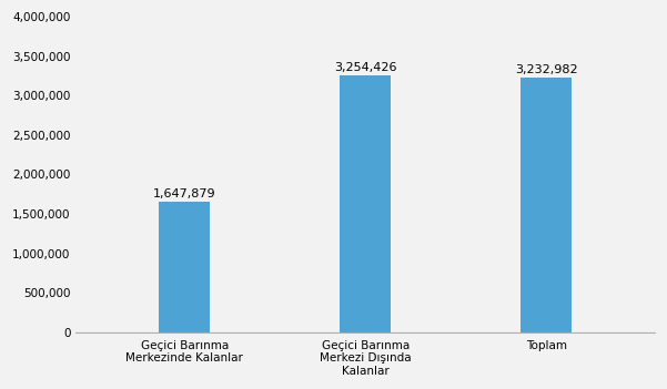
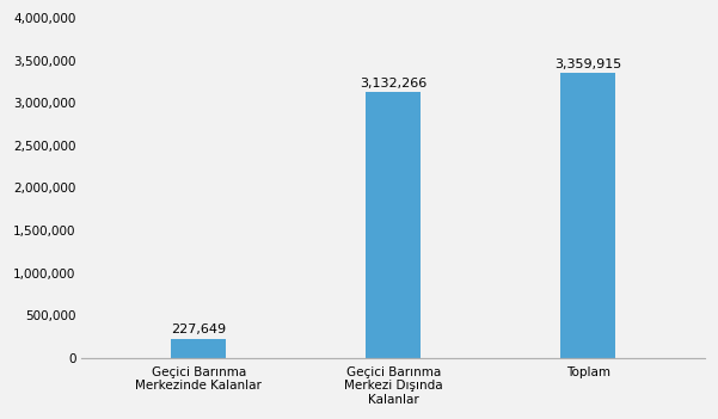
Geçici Barınma Merkezinde Kalanlar: 1,647,879 -> 227,649
Geçici Barınma Merkezi Dışında Kalanlar: 3,254,426 -> 3,132,266
Toplam: 3,232,982 -> 3,359,915
